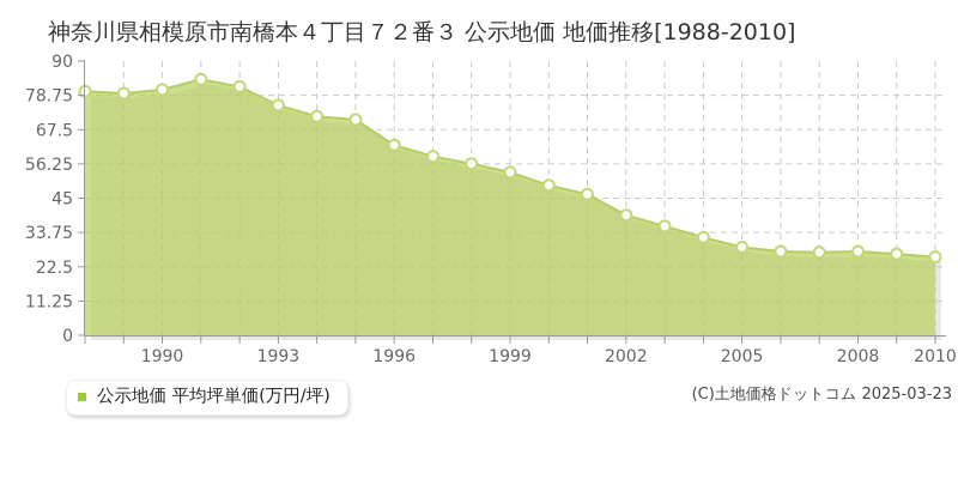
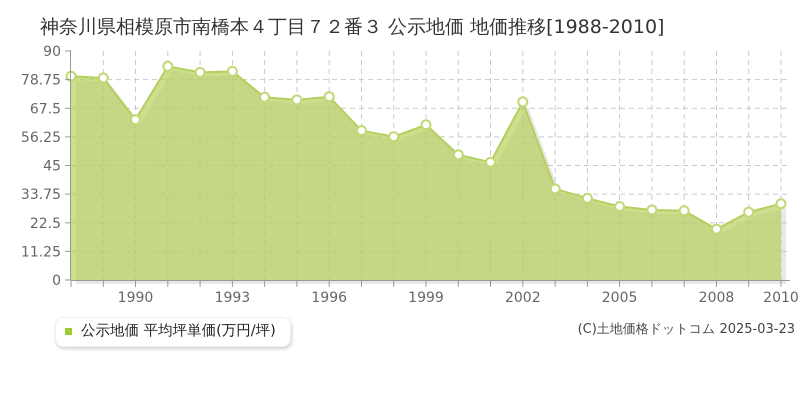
1990: 81 -> 63
1993: 76 -> 82
1996: 62 -> 72
1999: 54 -> 61
2002: 39 -> 70
2008: 28 -> 20
2010: 26 -> 30
